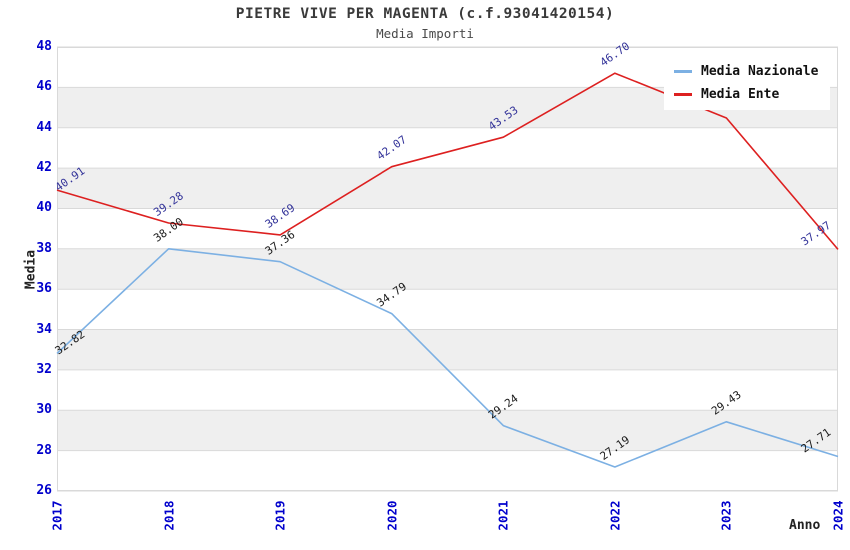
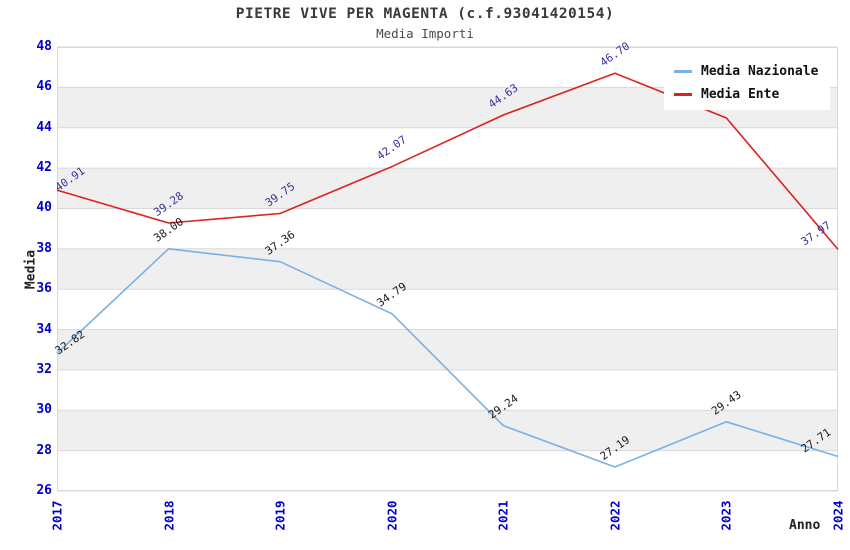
Media Ente/2019: 38.69 -> 39.75
Media Ente/2021: 43.53 -> 44.63
